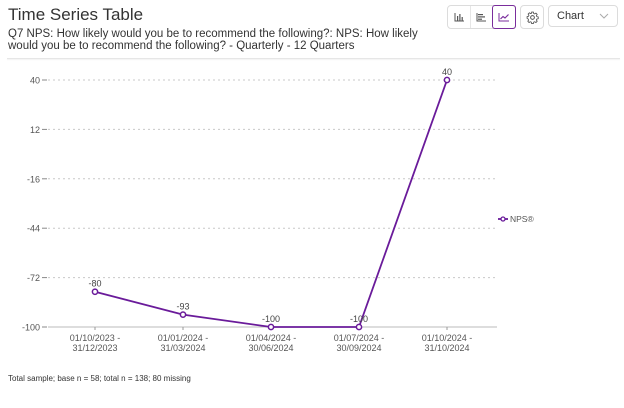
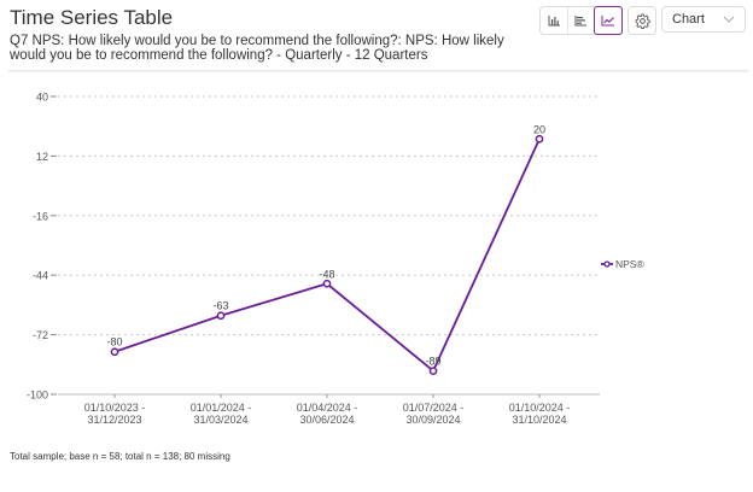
01/01/2024 - 31/03/2024: -93 -> -63
01/04/2024 - 30/06/2024: -100 -> -48
01/07/2024 - 30/09/2024: -100 -> -89
01/10/2024 - 31/10/2024: 40 -> 20
